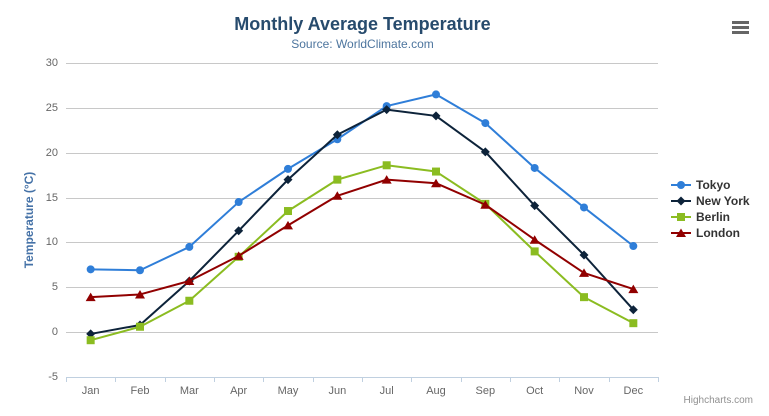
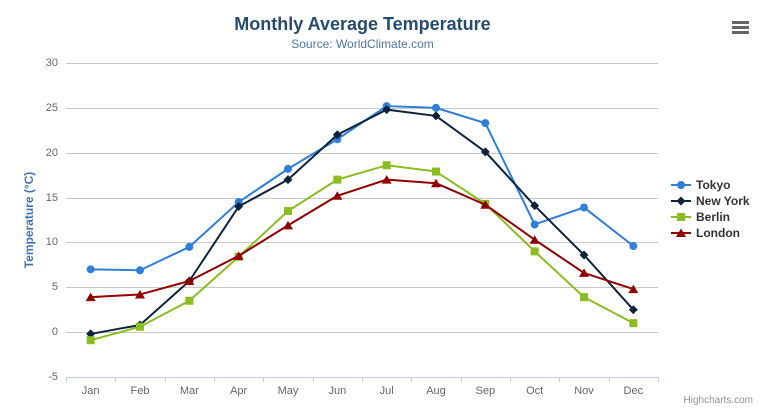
New York/Apr: 11 -> 14
Tokyo/Aug: 26 -> 25
Tokyo/Oct: 18 -> 12
